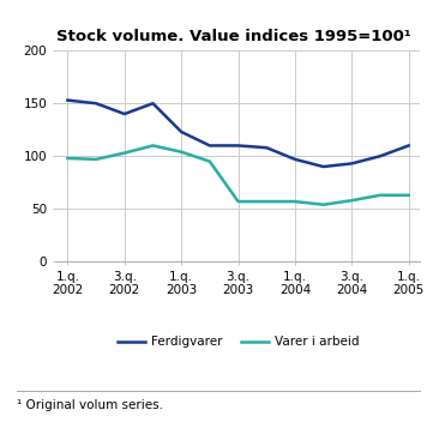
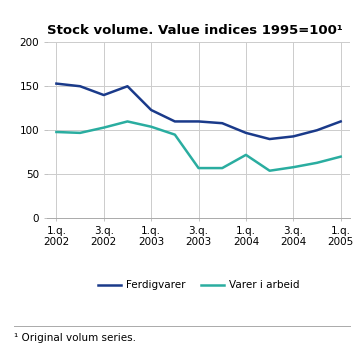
Varer i arbeid/1.q. 2004: 57 -> 72
Varer i arbeid/1.q. 2005: 63 -> 70
